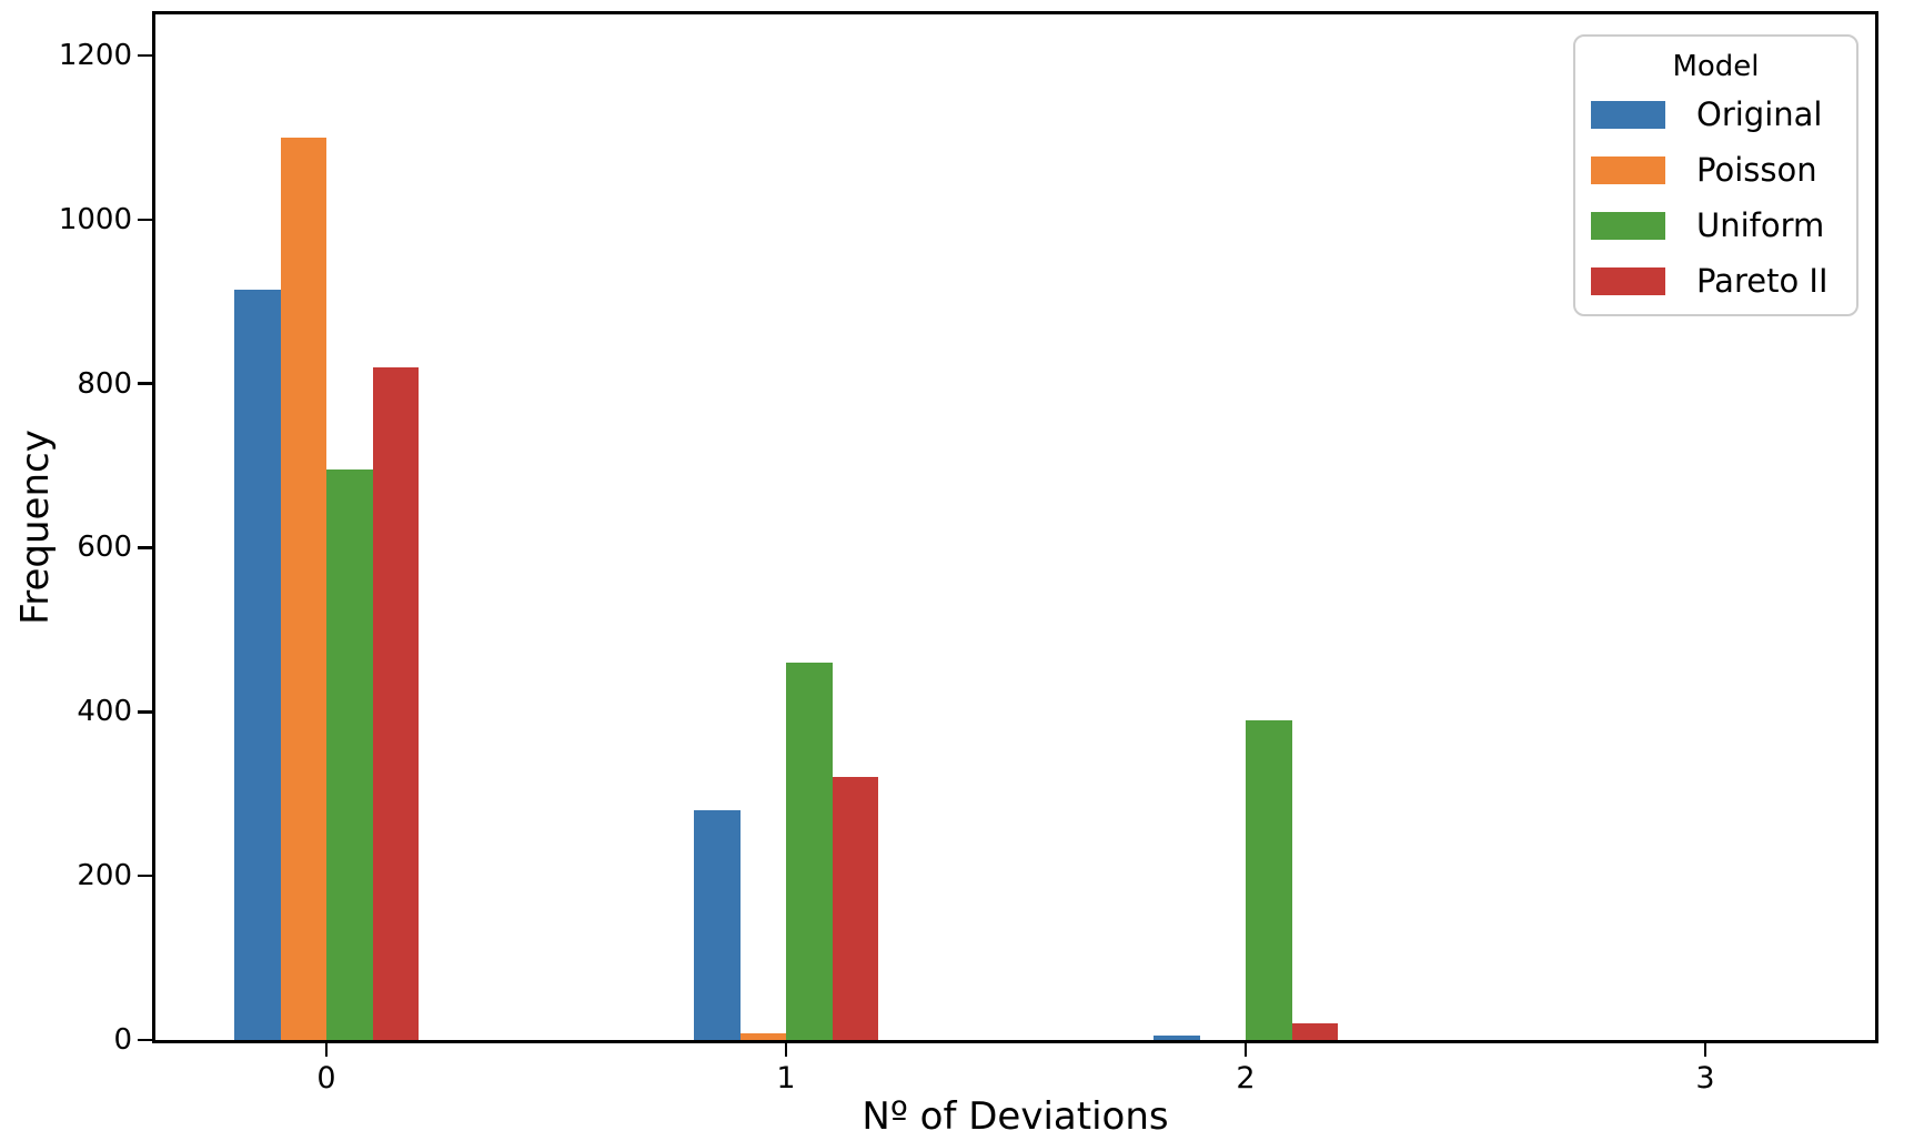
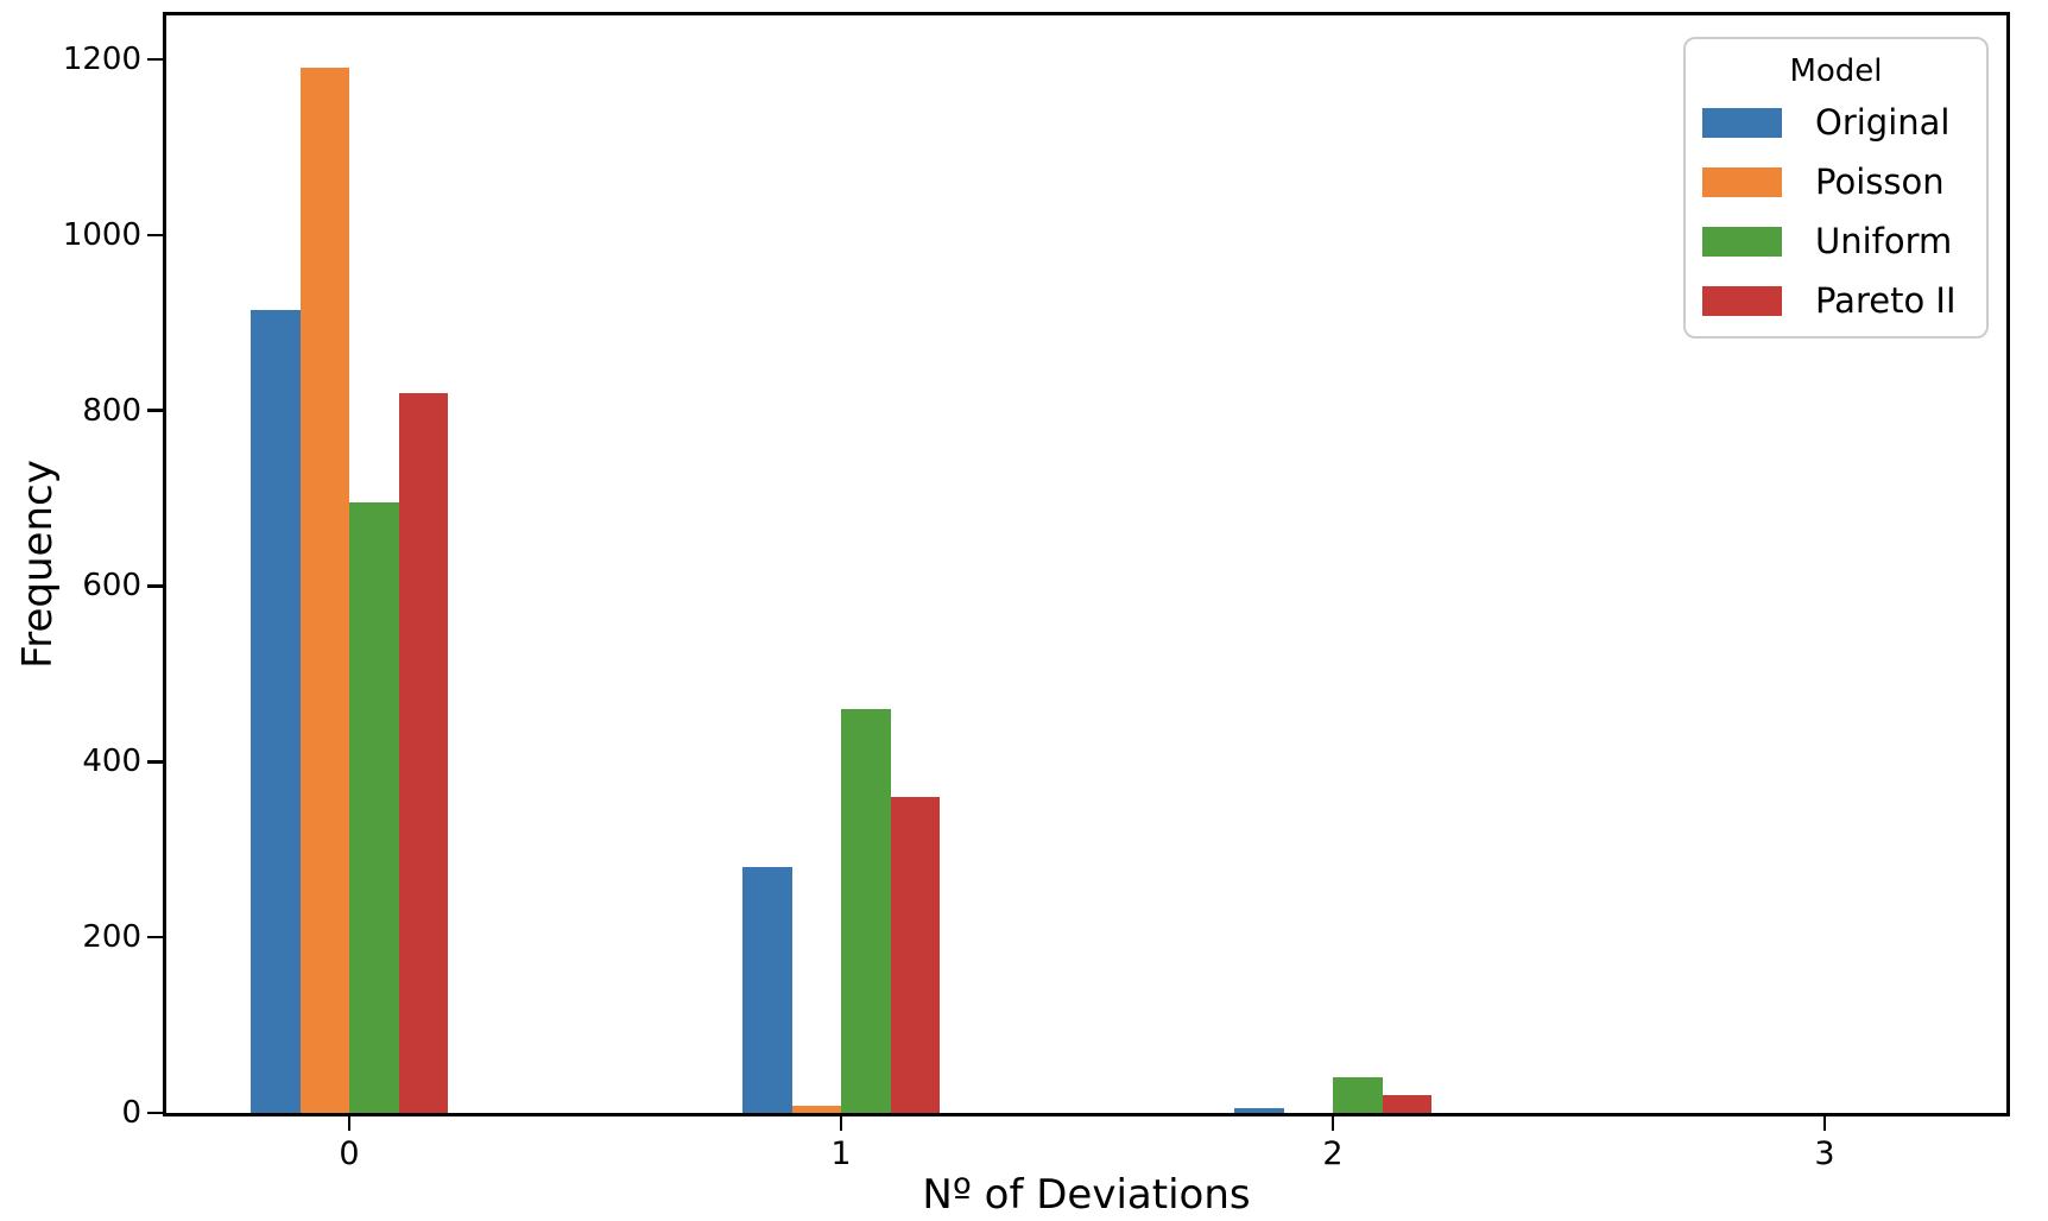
Poisson/0: 1100 -> 1190
Pareto II/1: 320 -> 360
Uniform/2: 390 -> 40
